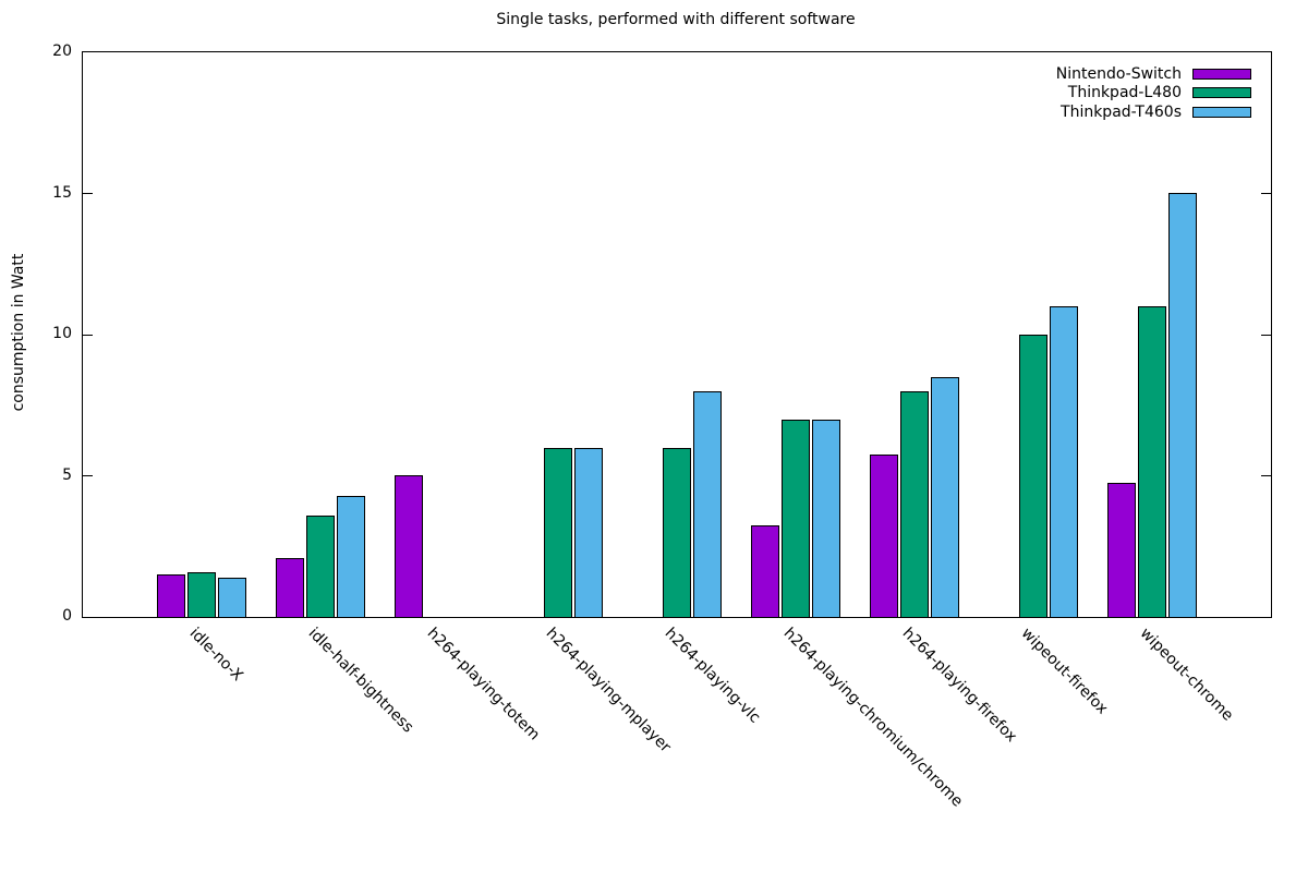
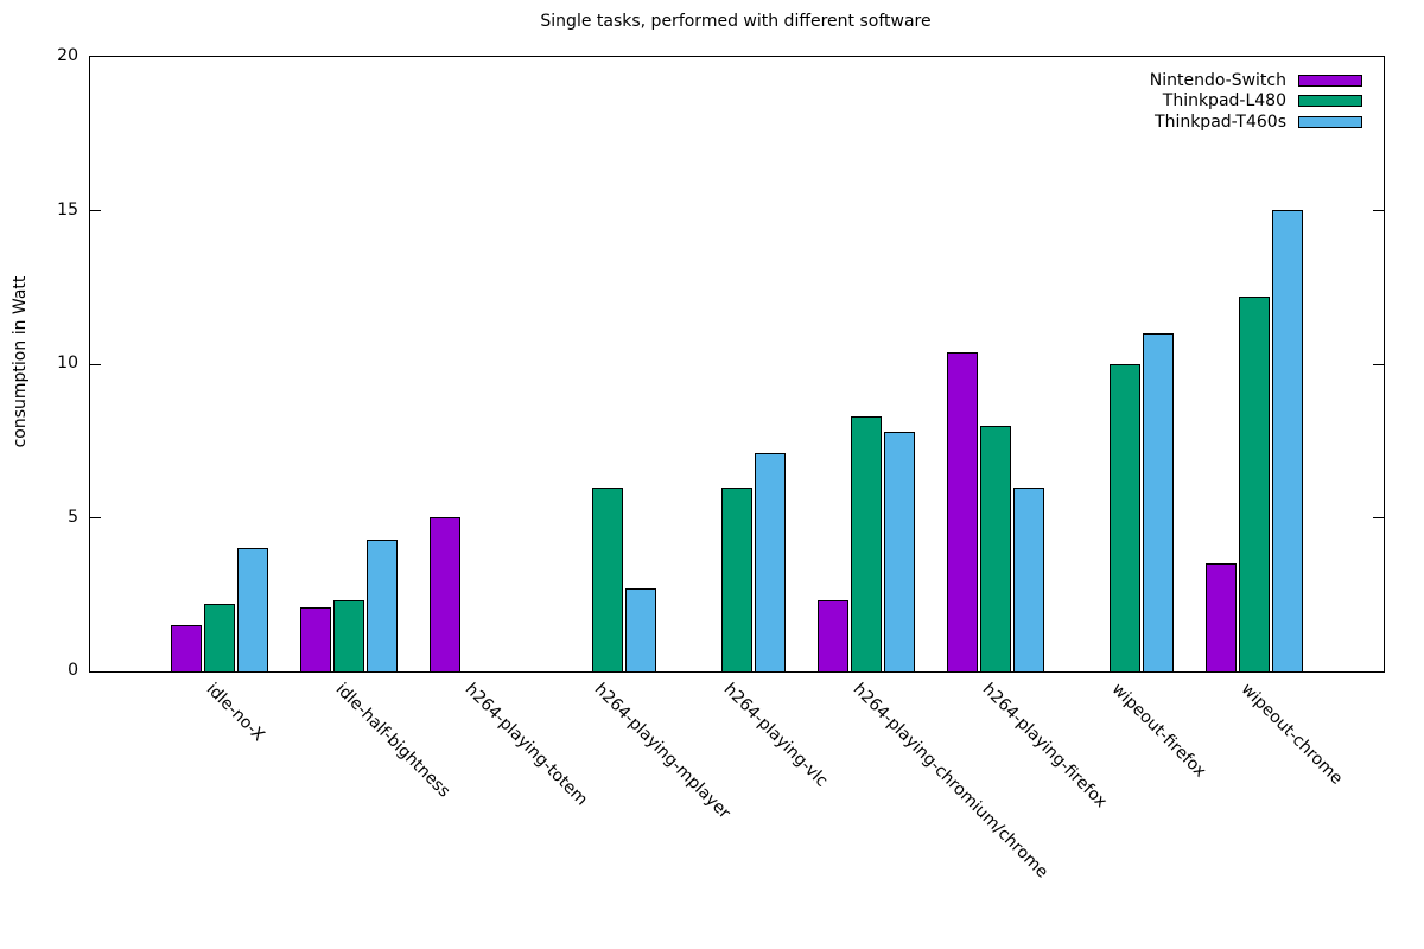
Thinkpad-L480/idle-no-X: 1.6 -> 2.2
Thinkpad-T460s/idle-no-X: 1.4 -> 4.0
Thinkpad-L480/idle-half-bightness: 3.6 -> 2.3
Thinkpad-T460s/h264-playing-mplayer: 6.0 -> 2.7
Thinkpad-T460s/h264-playing-vlc: 8.0 -> 7.1
Nintendo-Switch/h264-playing-chromium/chrome: 3.2 -> 2.3
Thinkpad-L480/h264-playing-chromium/chrome: 7.0 -> 8.3
Thinkpad-T460s/h264-playing-chromium/chrome: 7.0 -> 7.8
Nintendo-Switch/h264-playing-firefox: 5.8 -> 10.4
Thinkpad-T460s/h264-playing-firefox: 8.5 -> 6.0
Nintendo-Switch/wipeout-chrome: 4.8 -> 3.5
Thinkpad-L480/wipeout-chrome: 11.0 -> 12.2
